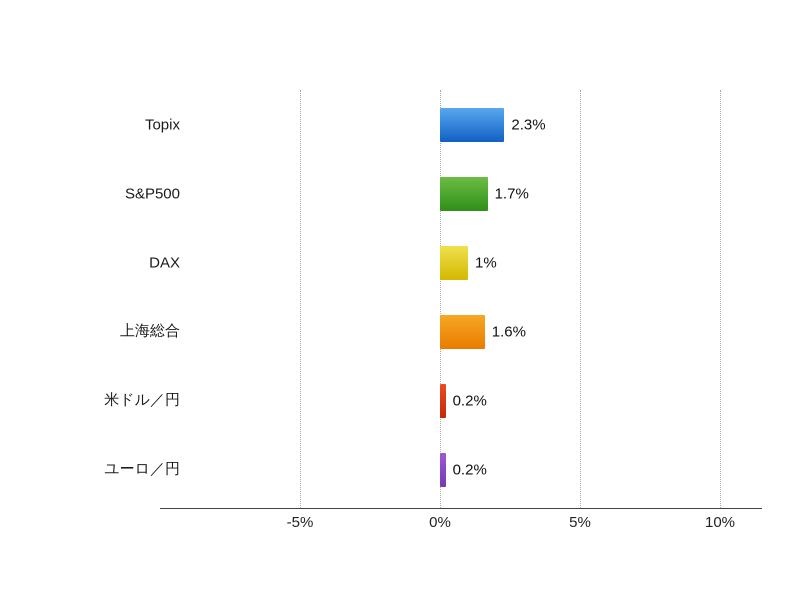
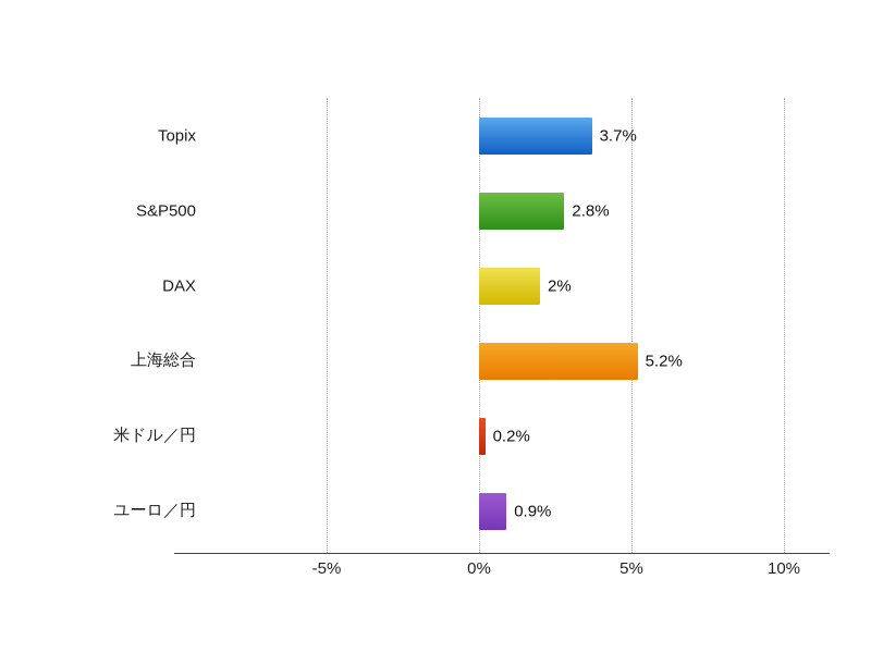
Topix: 2.3% -> 3.7%
S&P500: 1.7% -> 2.8%
DAX: 1% -> 2%
上海総合: 1.6% -> 5.2%
ユーロ／円: 0.2% -> 0.9%
